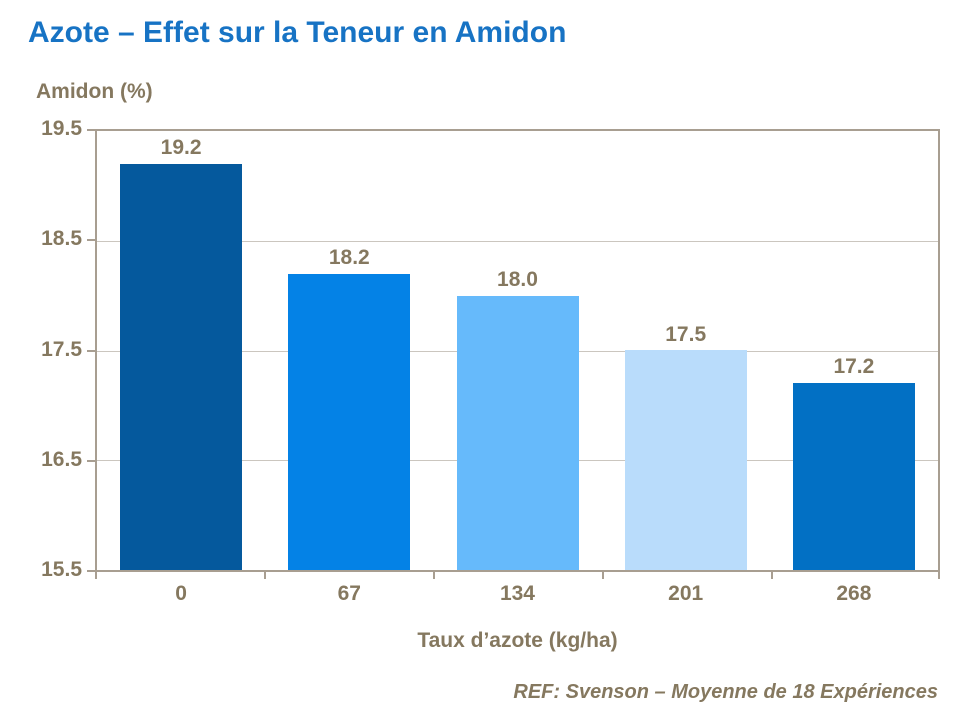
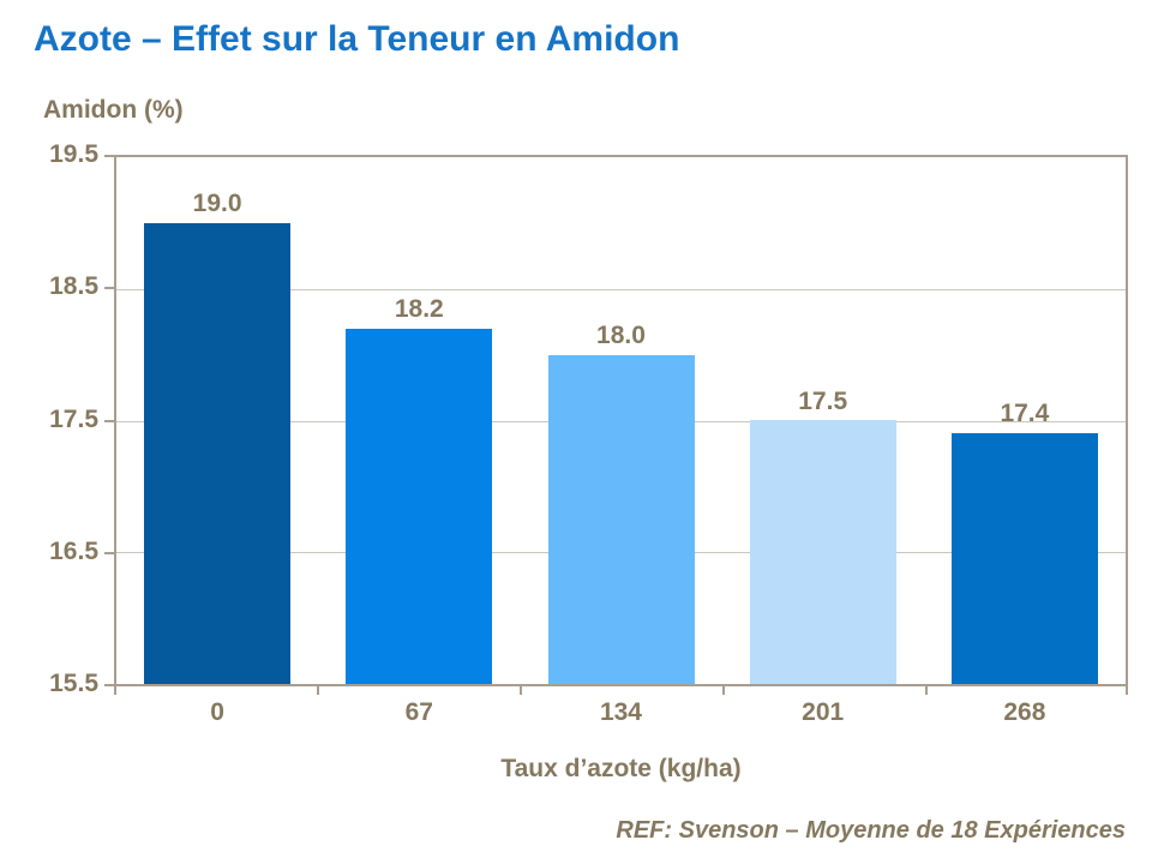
0: 19.2 -> 19.0
268: 17.2 -> 17.4
